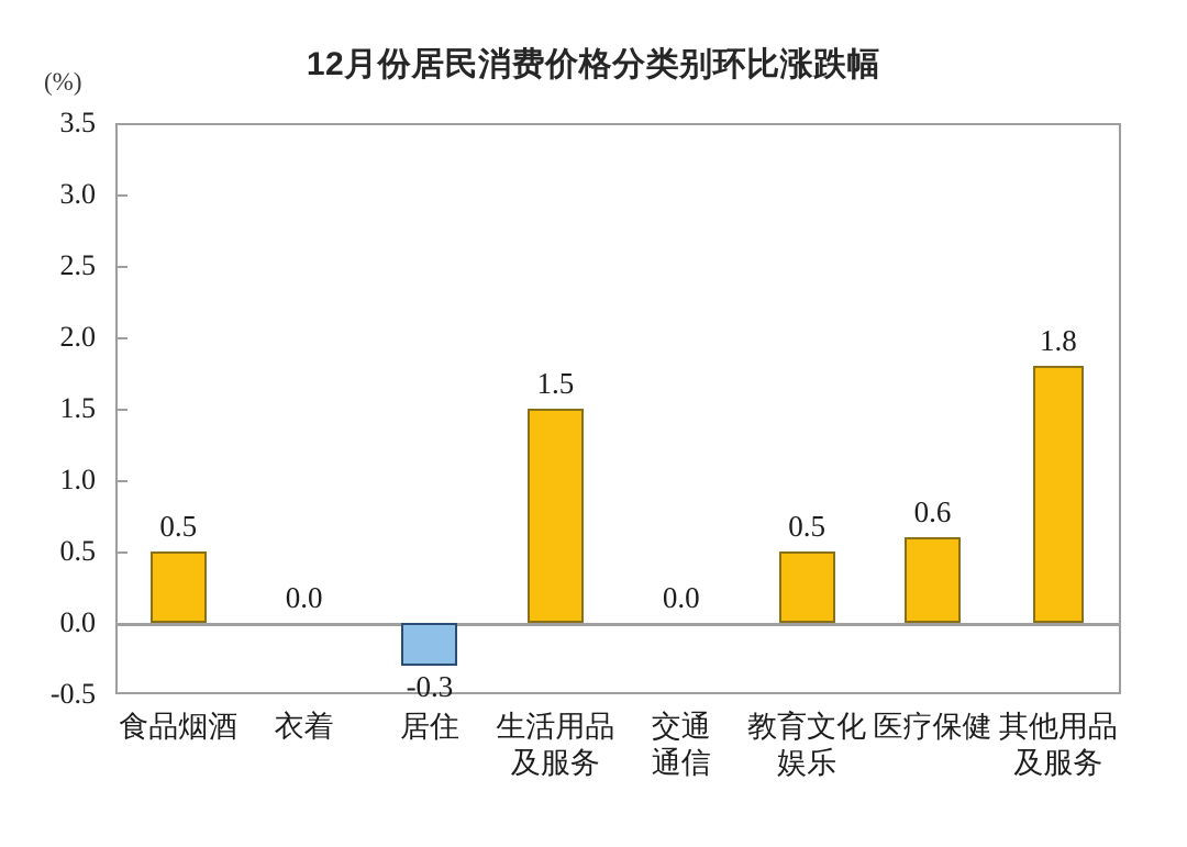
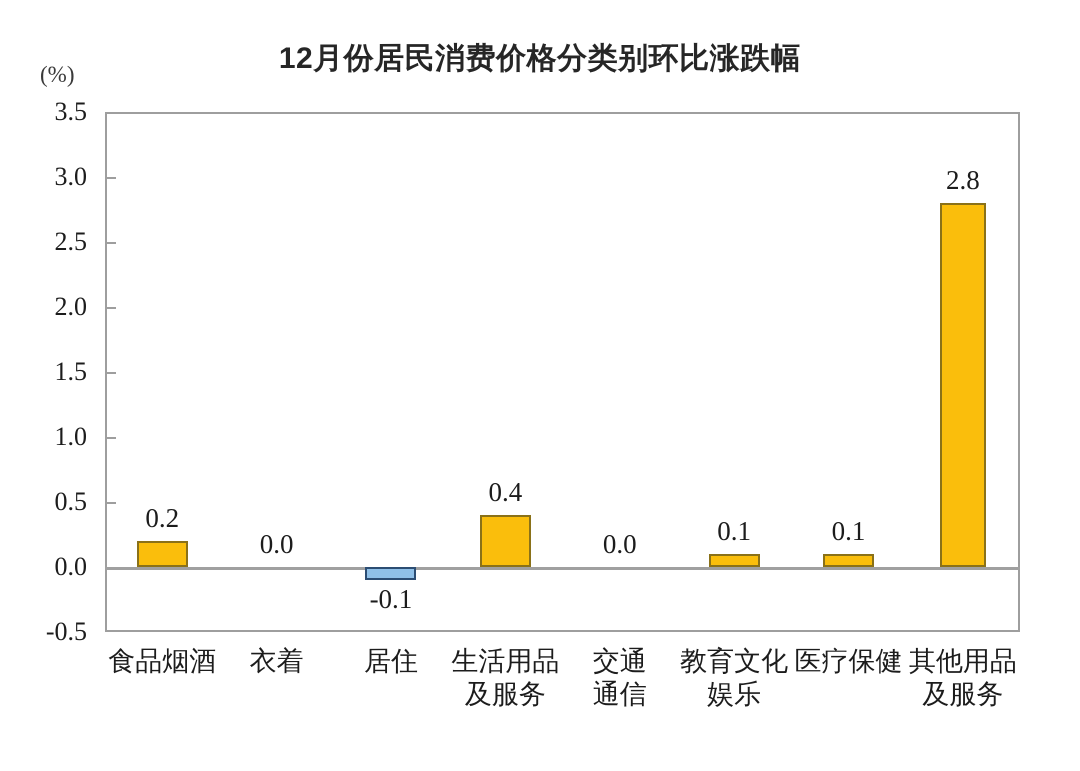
食品烟酒: 0.5 -> 0.2
居住: -0.3 -> -0.1
生活用品及服务: 1.5 -> 0.4
教育文化娱乐: 0.5 -> 0.1
医疗保健: 0.6 -> 0.1
其他用品及服务: 1.8 -> 2.8
